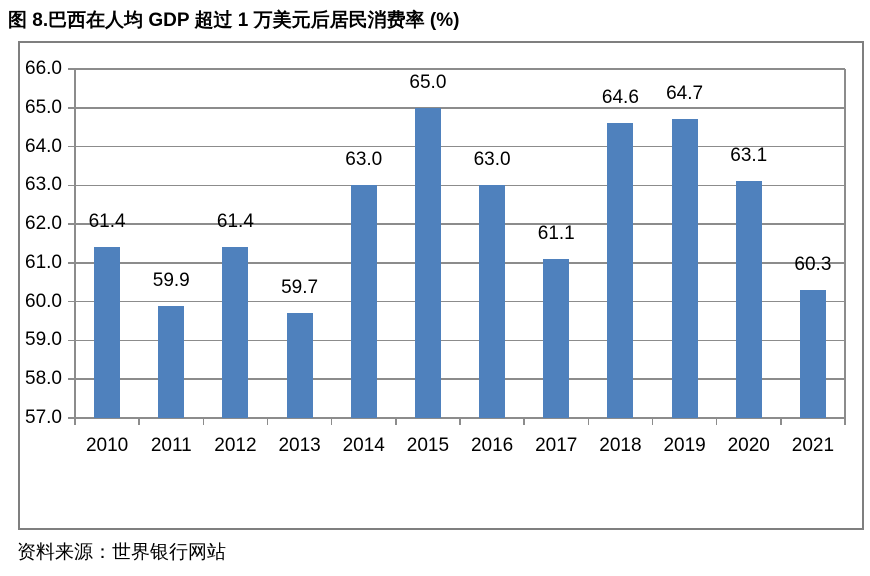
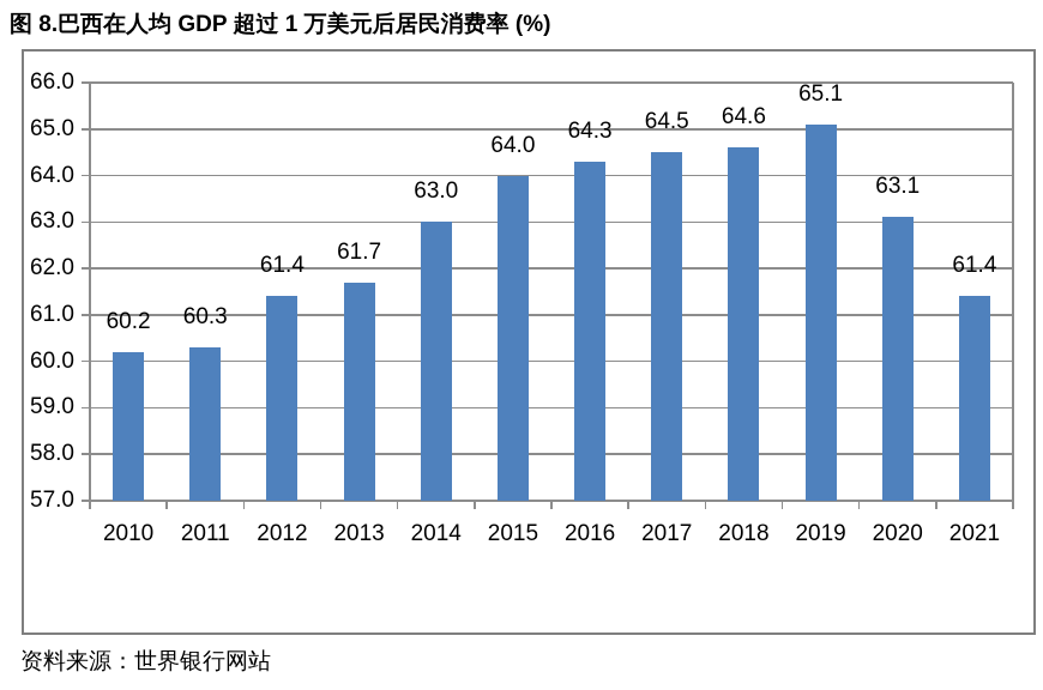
2010: 61.4 -> 60.2
2011: 59.9 -> 60.3
2013: 59.7 -> 61.7
2015: 65.0 -> 64.0
2016: 63.0 -> 64.3
2017: 61.1 -> 64.5
2019: 64.7 -> 65.1
2021: 60.3 -> 61.4
